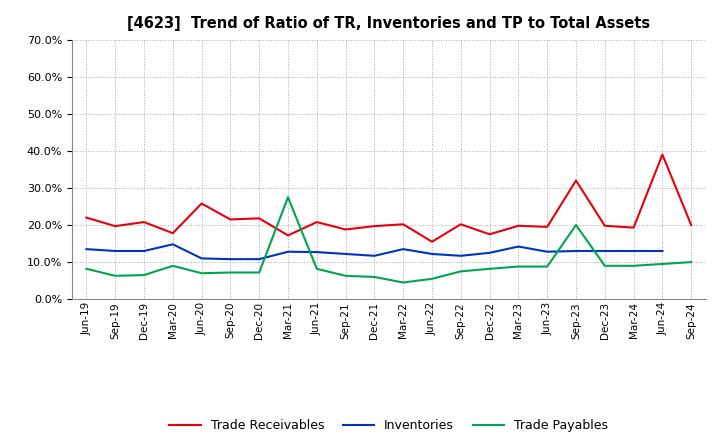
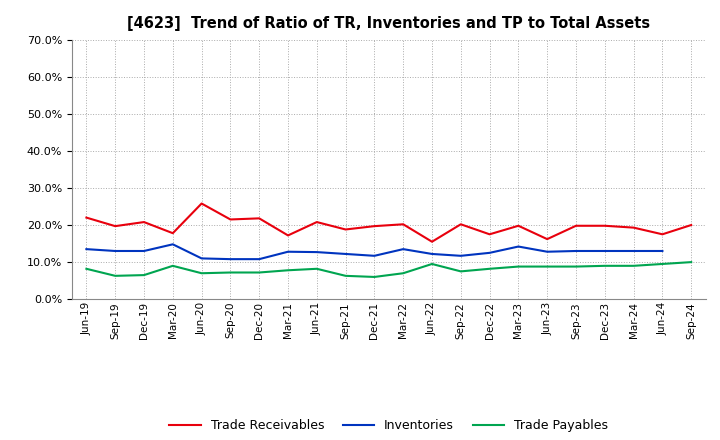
Trade Payables/Mar-21: 27.5% -> 7.8%
Trade Payables/Mar-22: 4.5% -> 7.0%
Trade Payables/Jun-22: 5.5% -> 9.5%
Trade Receivables/Jun-23: 19.5% -> 16.2%
Trade Receivables/Sep-23: 32.0% -> 19.8%
Trade Payables/Sep-23: 20.0% -> 8.8%
Trade Receivables/Jun-24: 39.0% -> 17.5%
